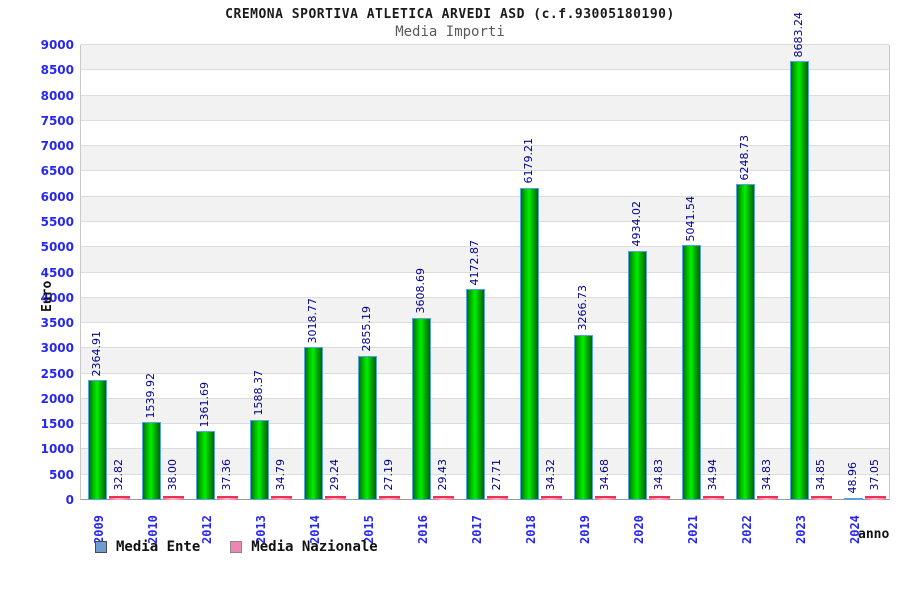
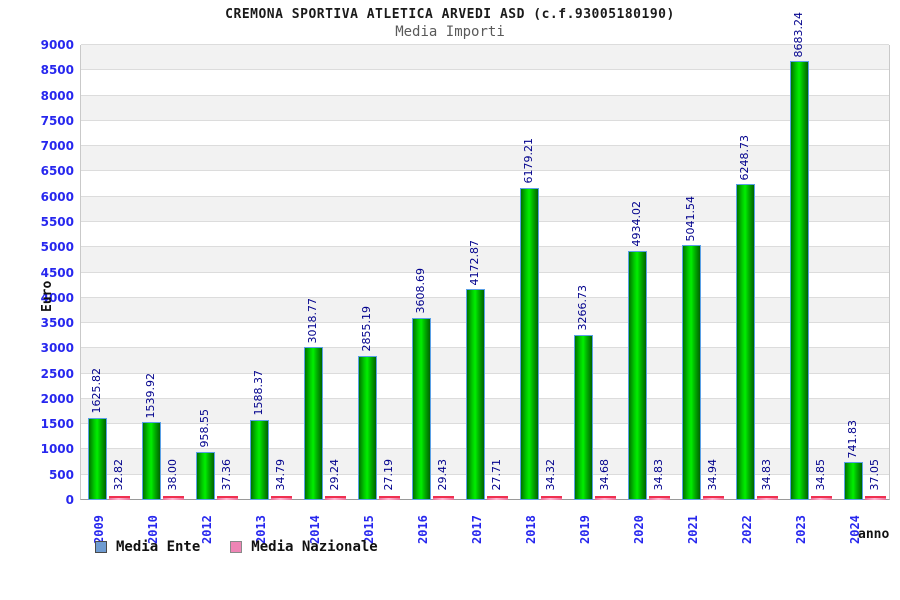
Media Ente/2009: 2364.91 -> 1625.82
Media Ente/2012: 1361.69 -> 958.55
Media Ente/2024: 48.96 -> 741.83
